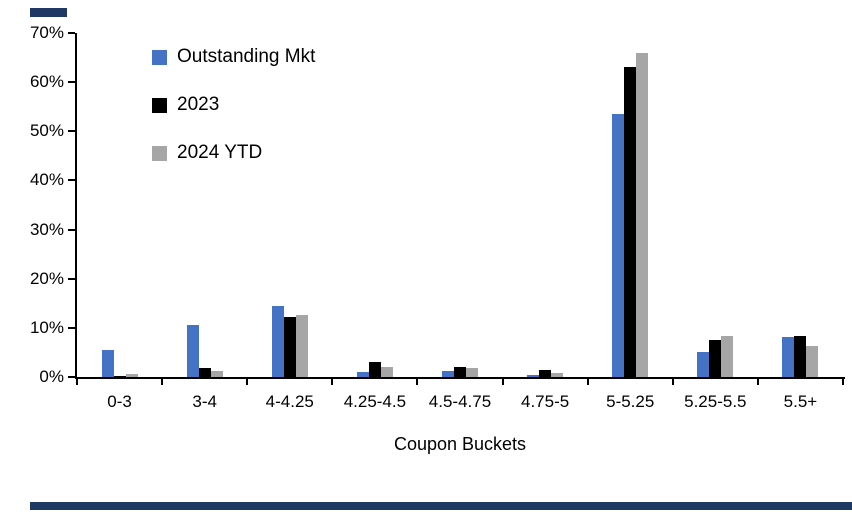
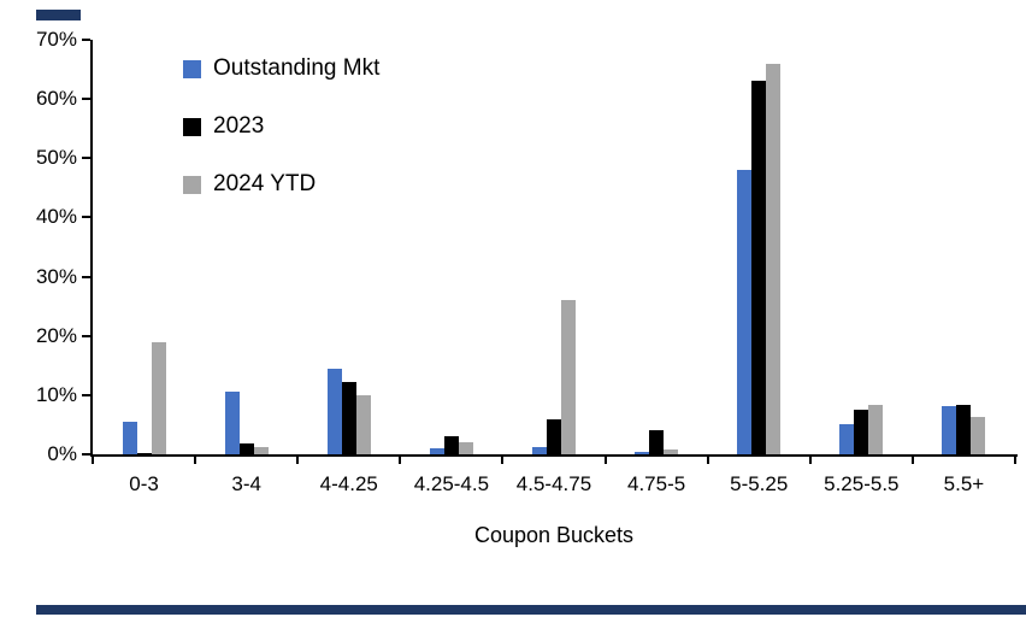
2024 YTD/0-3: 1% -> 19%
2024 YTD/4-4.25: 13% -> 10%
2023/4.5-4.75: 2% -> 6%
2024 YTD/4.5-4.75: 2% -> 26%
2023/4.75-5: 1% -> 4%
Outstanding Mkt/5-5.25: 54% -> 48%
